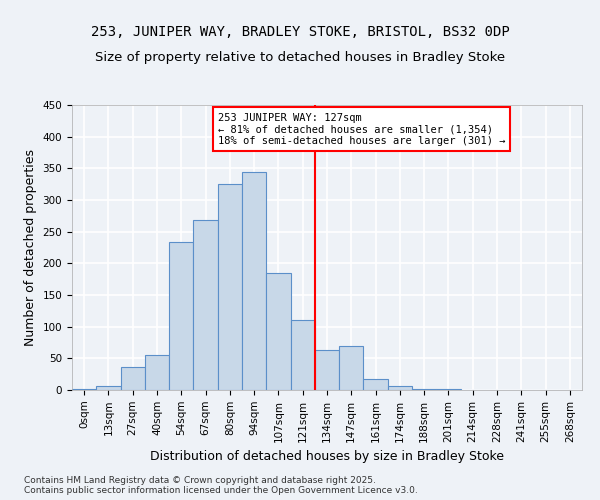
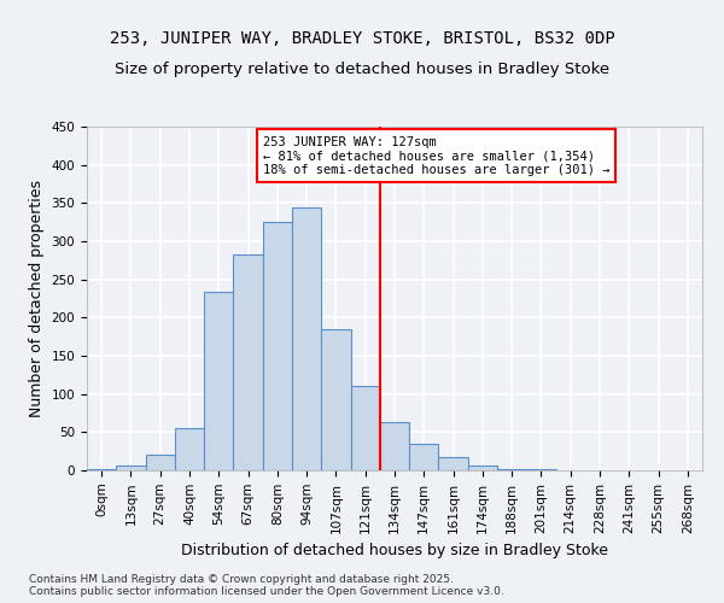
27sqm: 36 -> 21
67sqm: 268 -> 283
147sqm: 70 -> 34
